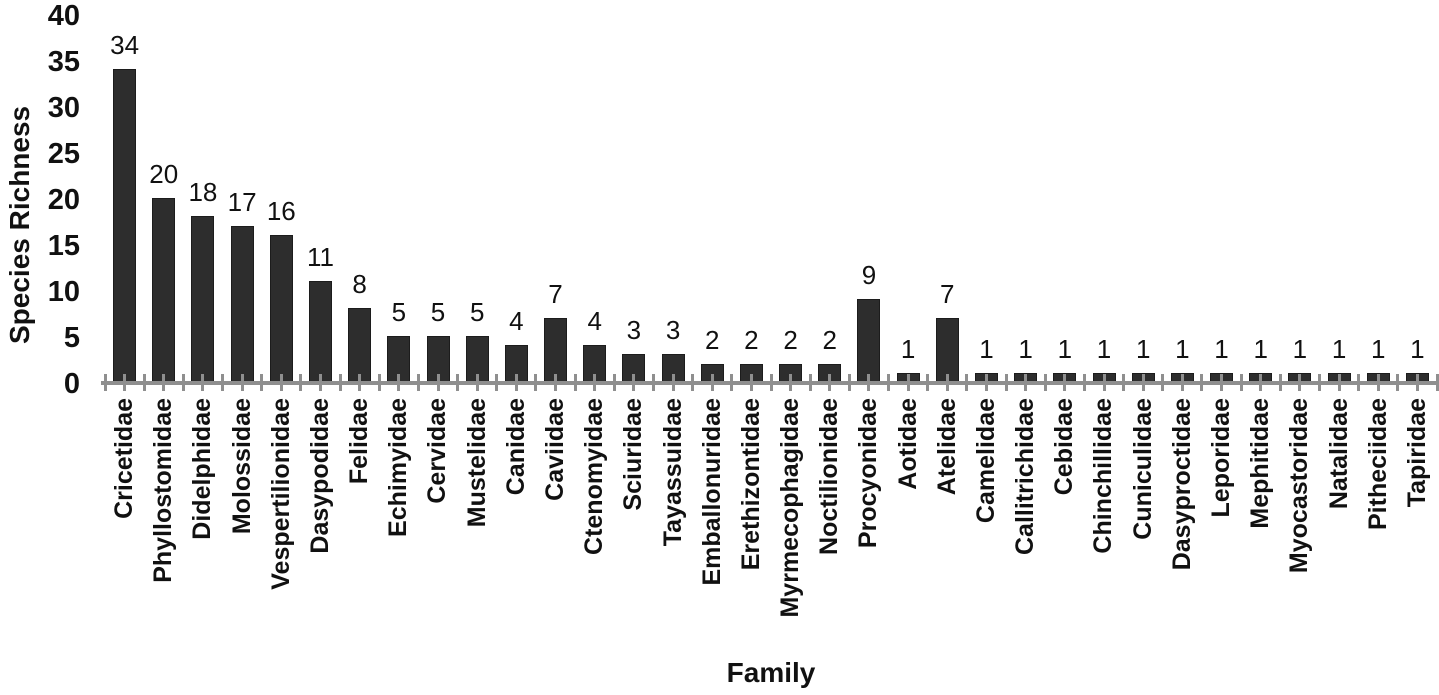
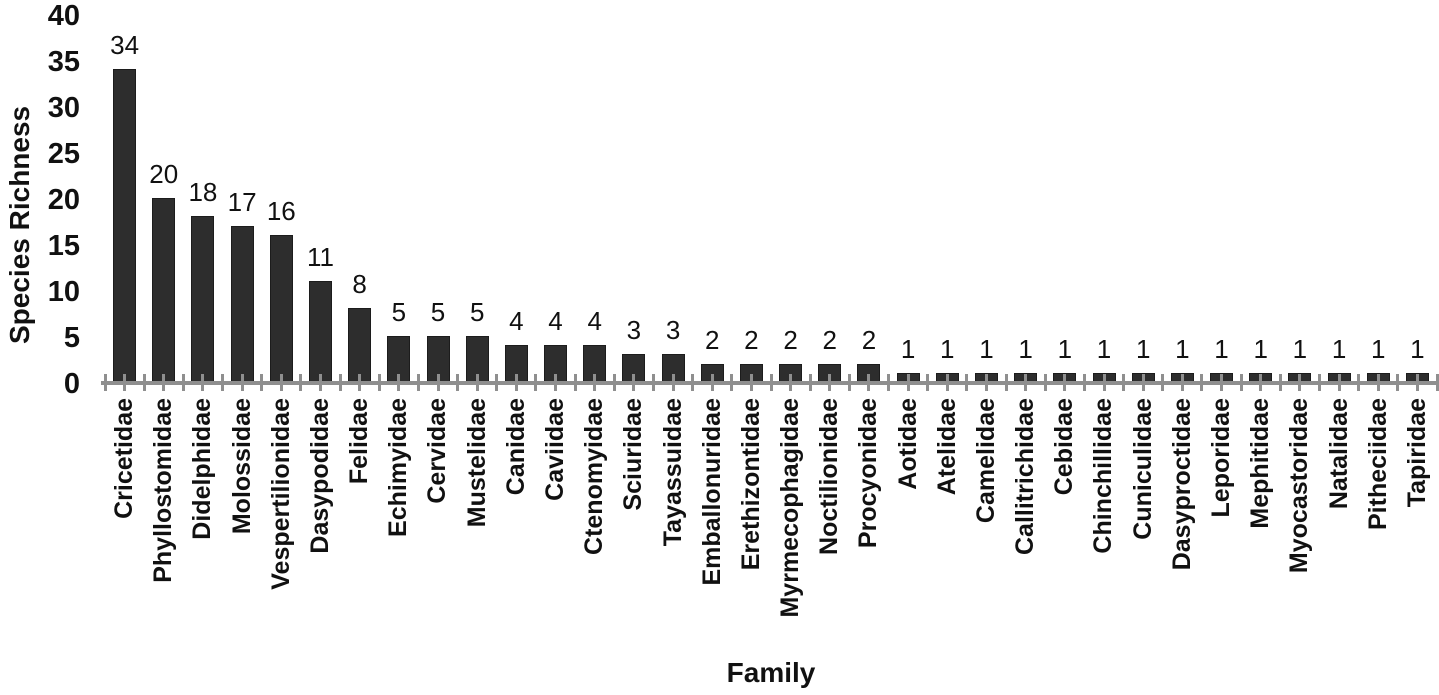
Caviidae: 7 -> 4
Procyonidae: 9 -> 2
Atelidae: 7 -> 1
